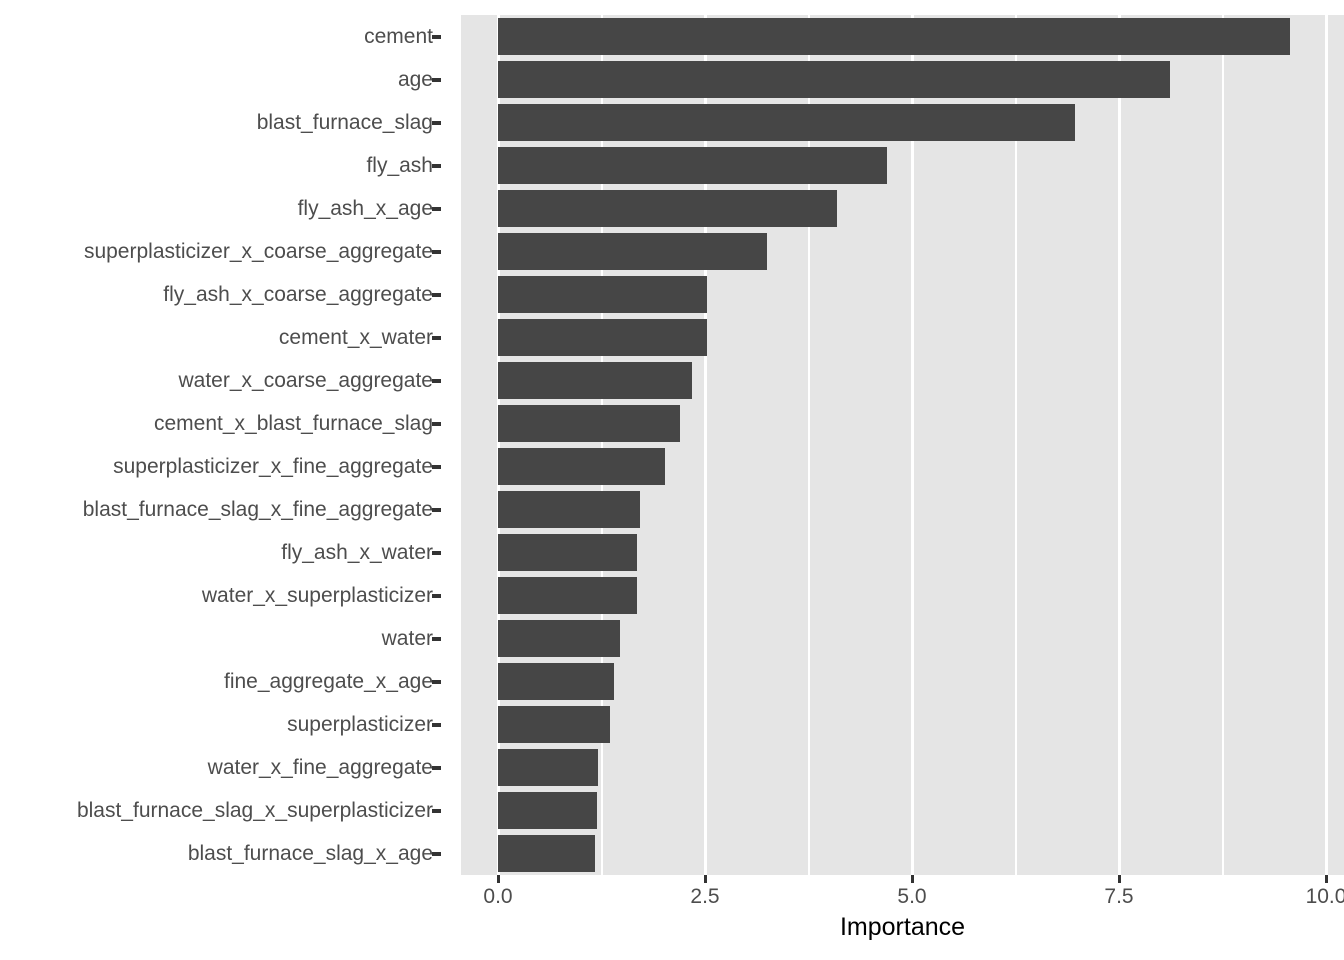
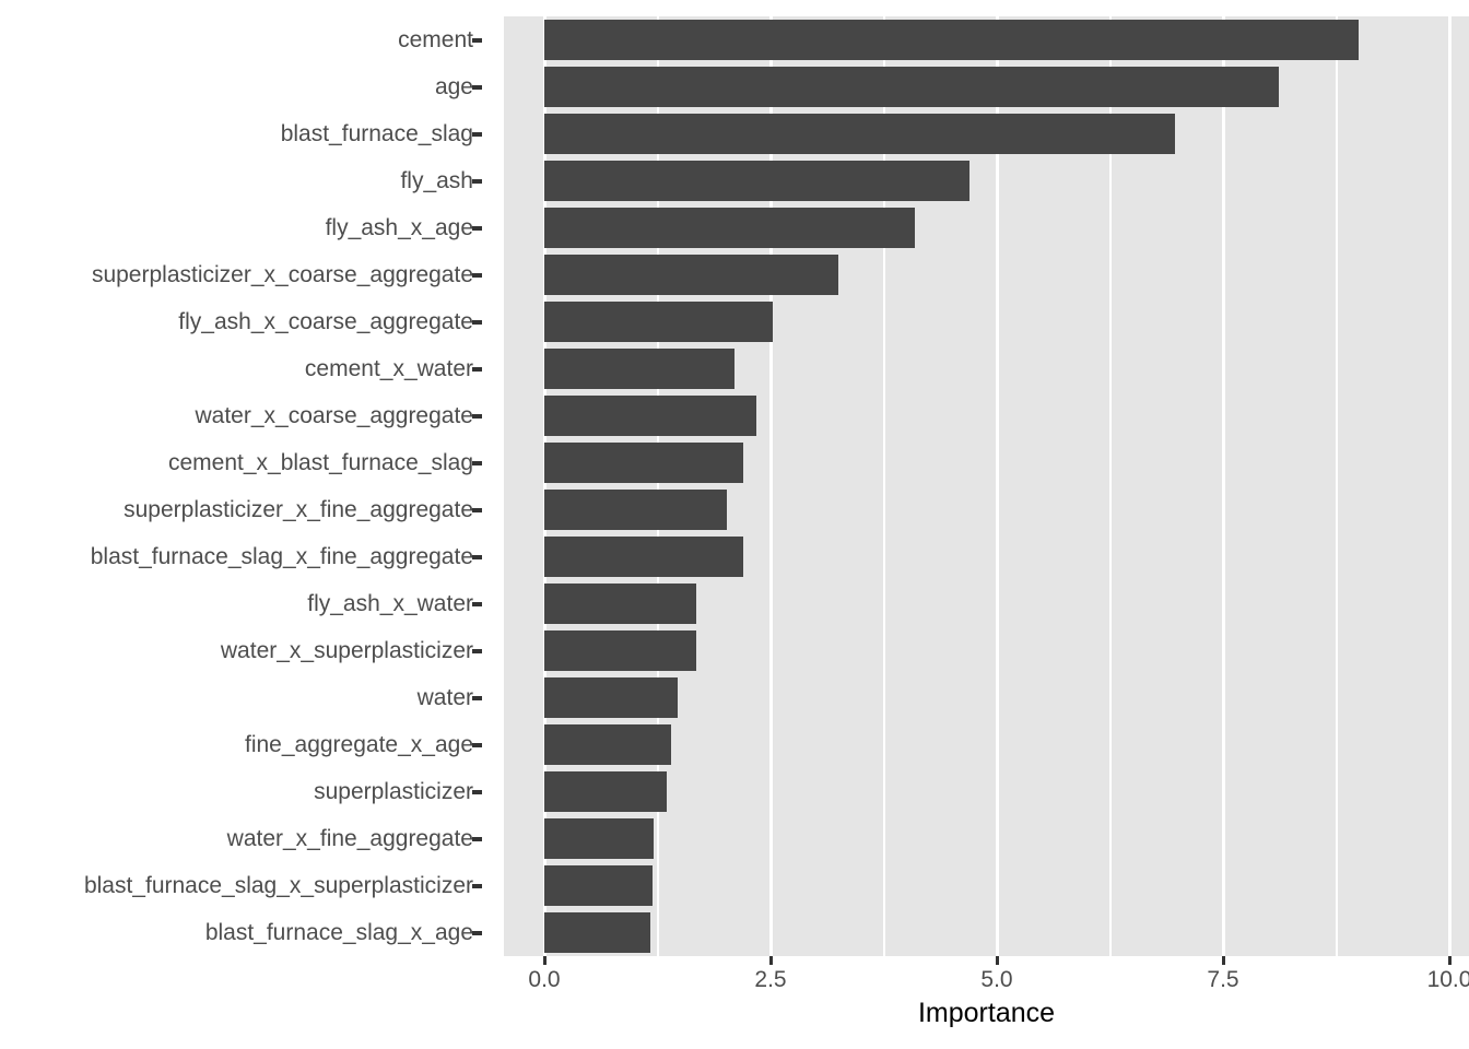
cement: 9.6 -> 9.0
cement_x_water: 2.5 -> 2.1
blast_furnace_slag_x_fine_aggregate: 1.7 -> 2.2
